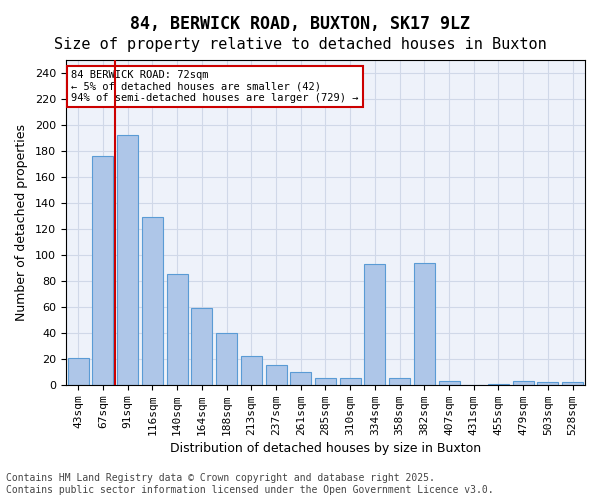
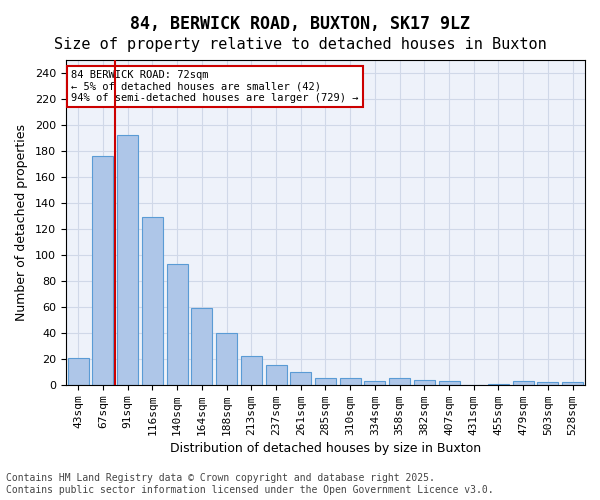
140sqm: 85 -> 93
334sqm: 93 -> 3
382sqm: 94 -> 4
